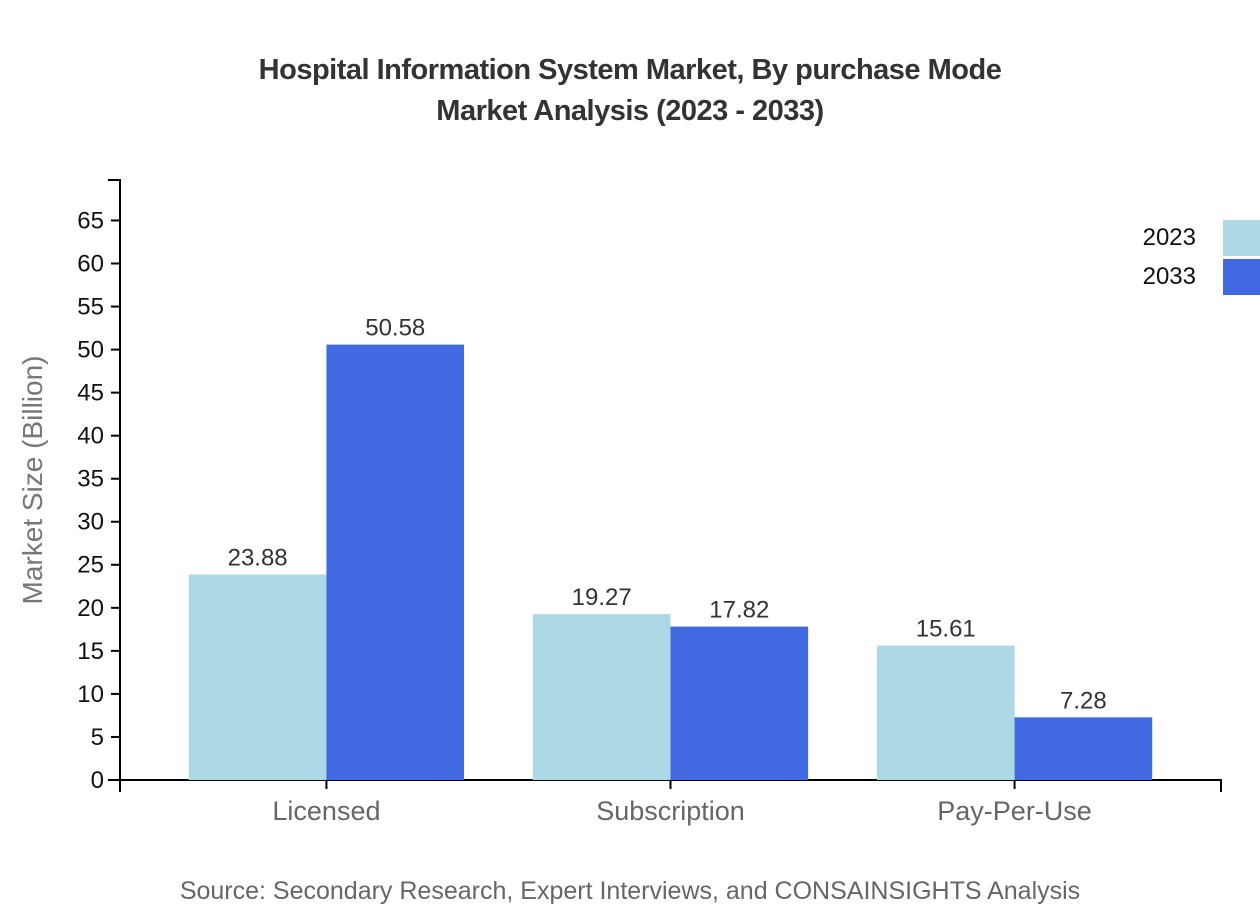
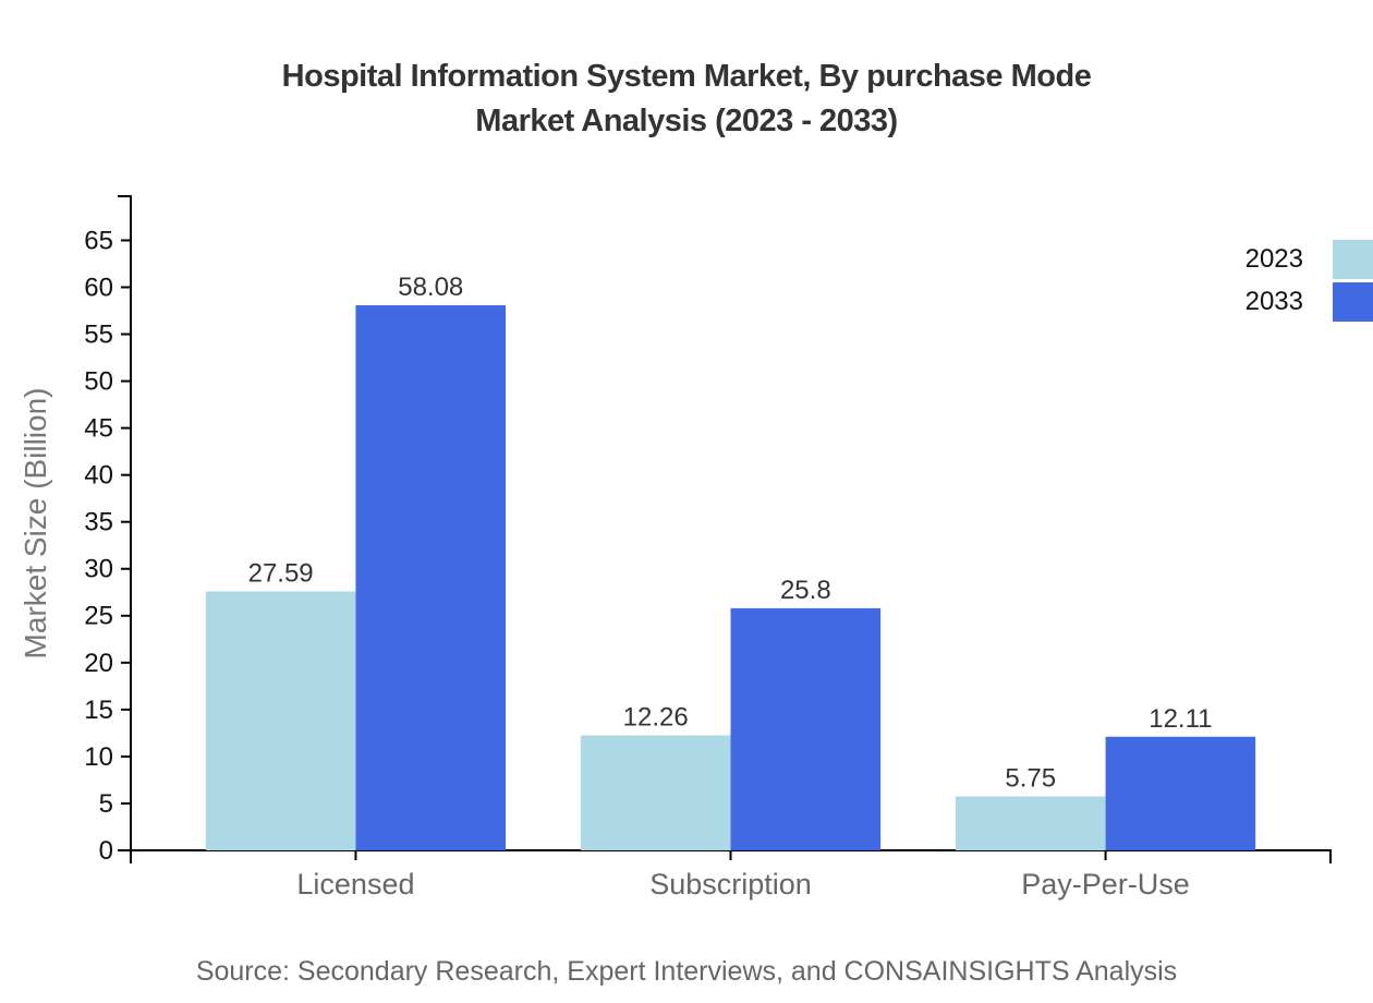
2023/Licensed: 23.88 -> 27.59
2033/Licensed: 50.58 -> 58.08
2023/Subscription: 19.27 -> 12.26
2033/Subscription: 17.82 -> 25.8
2023/Pay-Per-Use: 15.61 -> 5.75
2033/Pay-Per-Use: 7.28 -> 12.11
